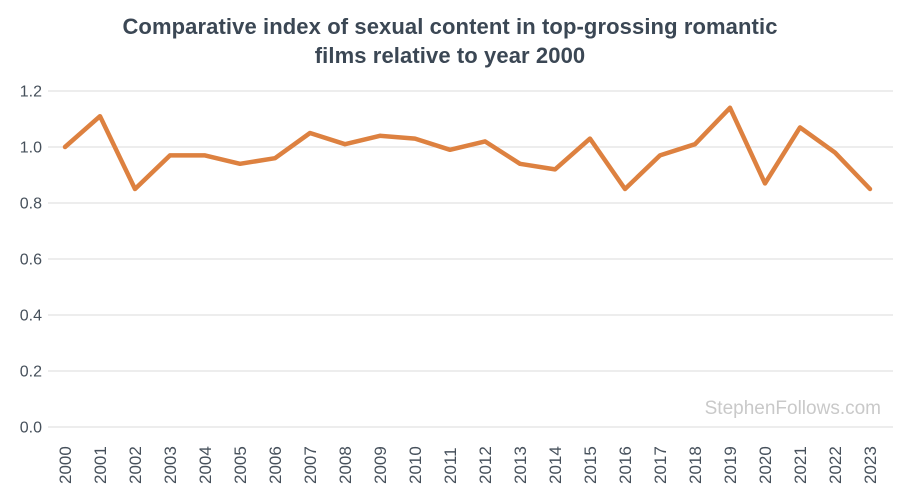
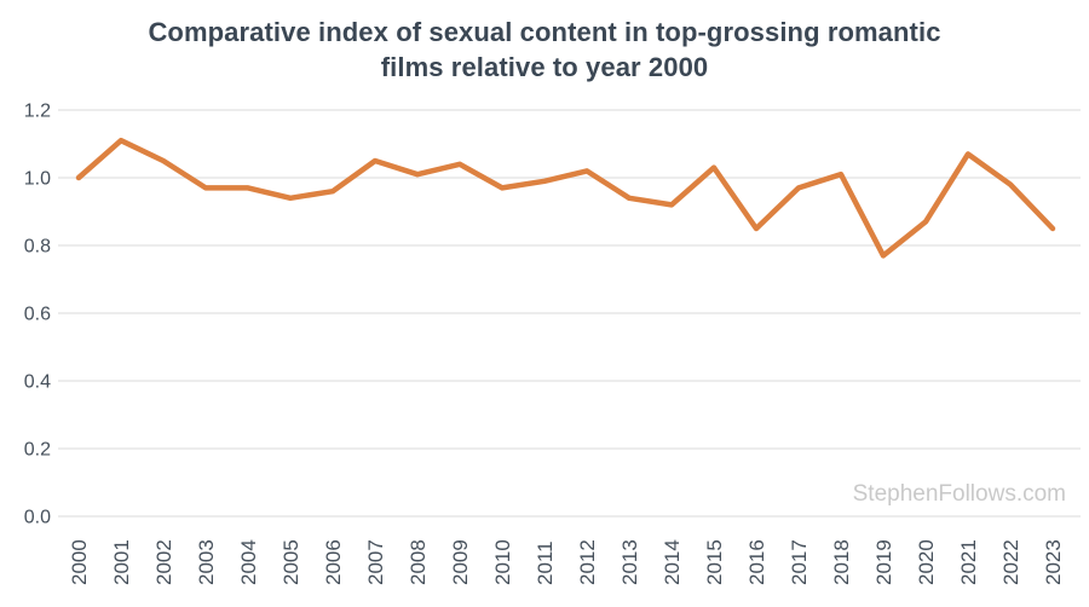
2002: 0.85 -> 1.05
2010: 1.03 -> 0.97
2019: 1.14 -> 0.77
